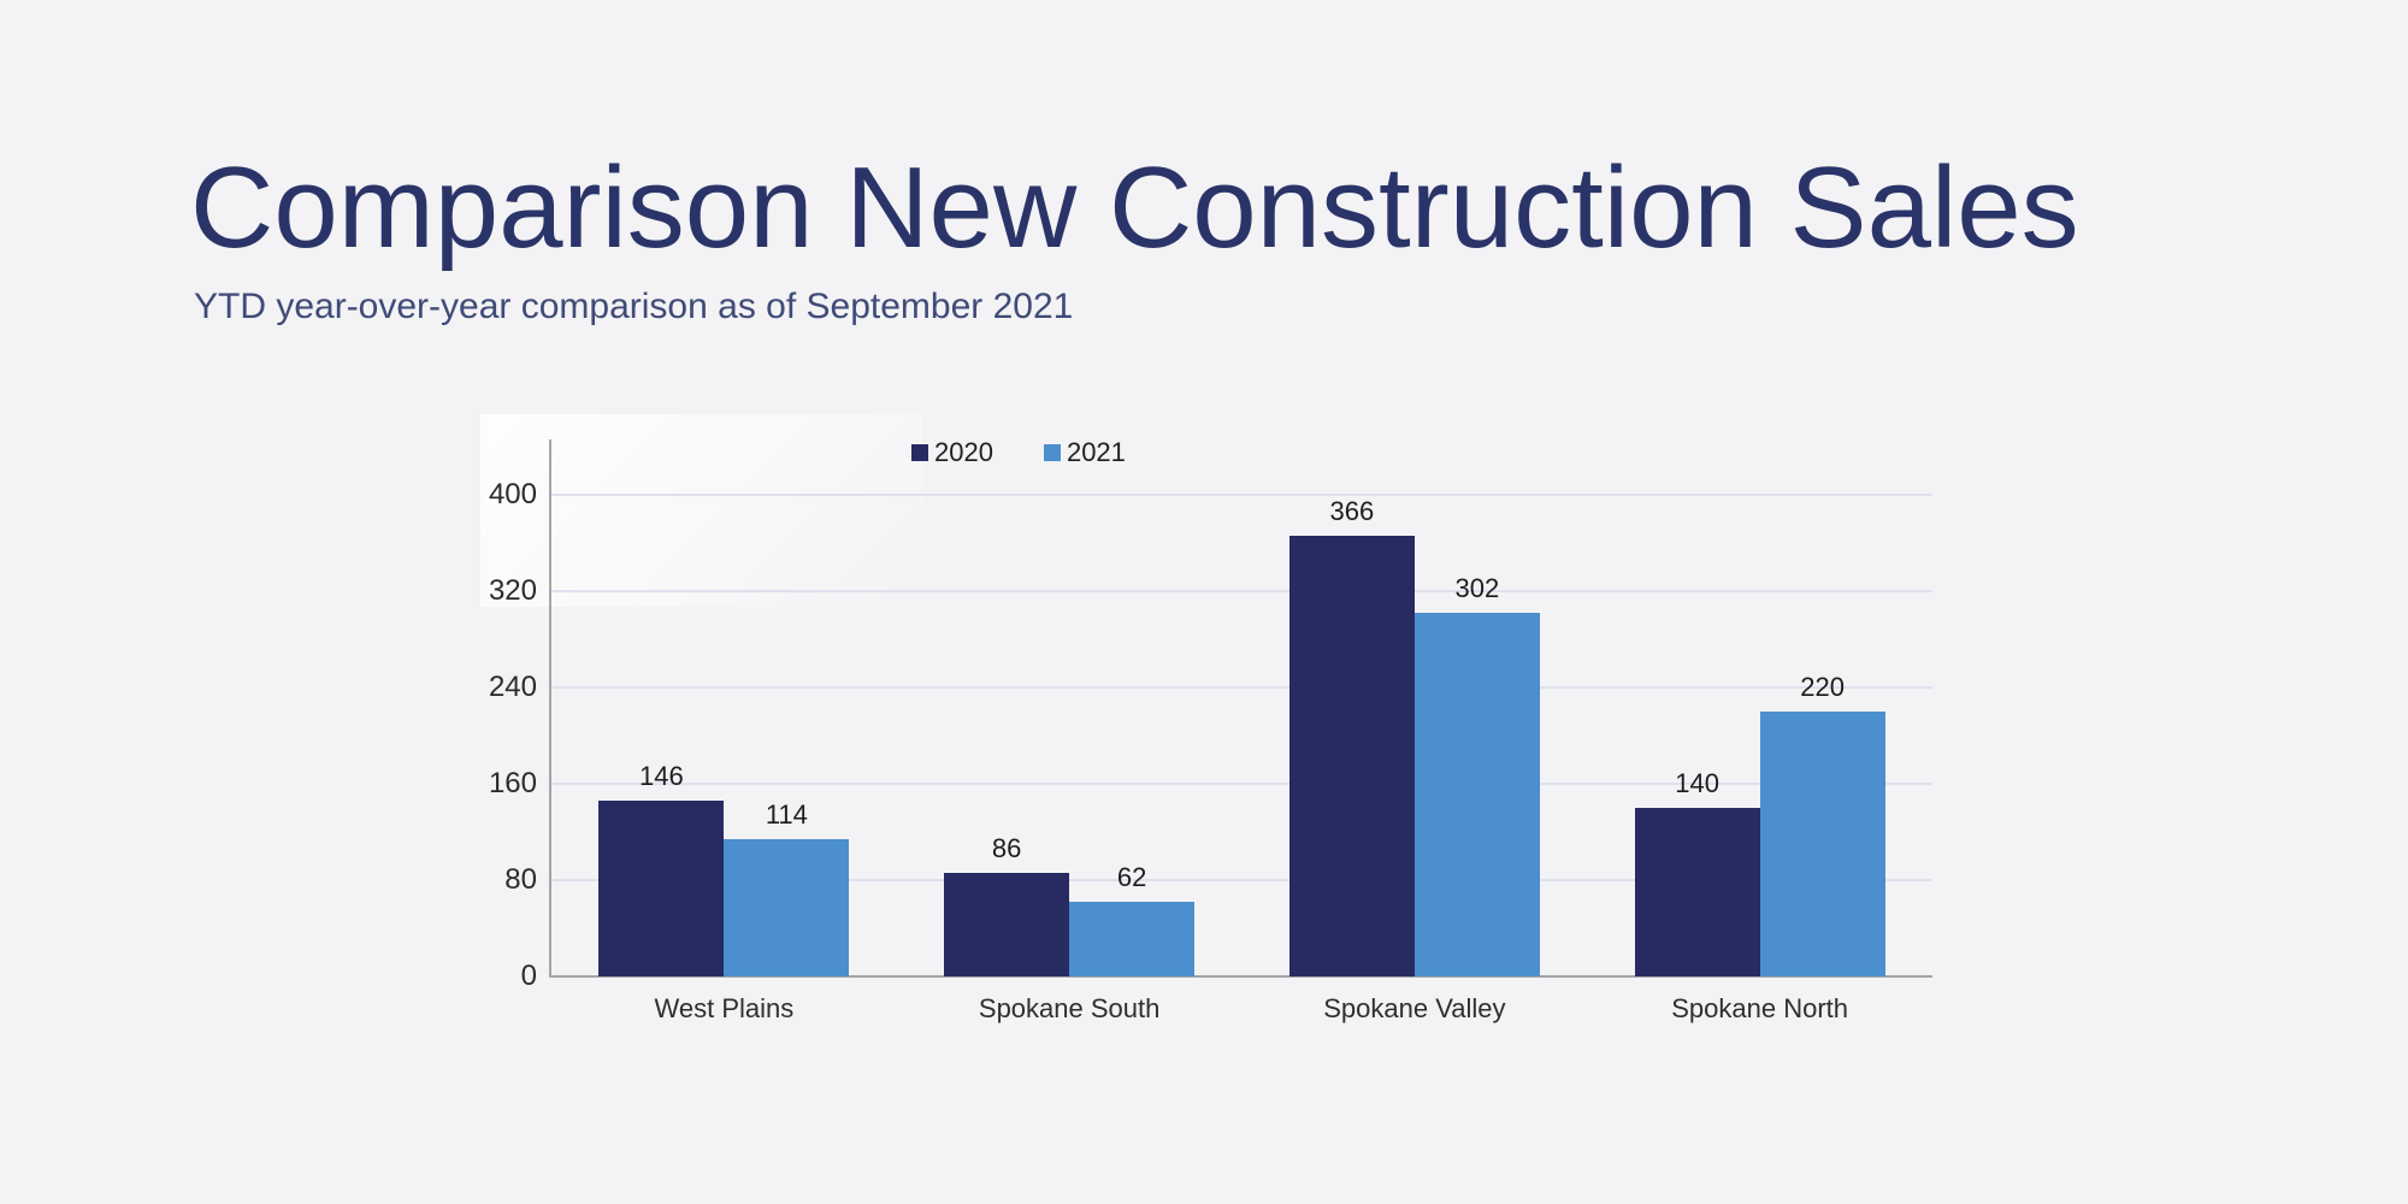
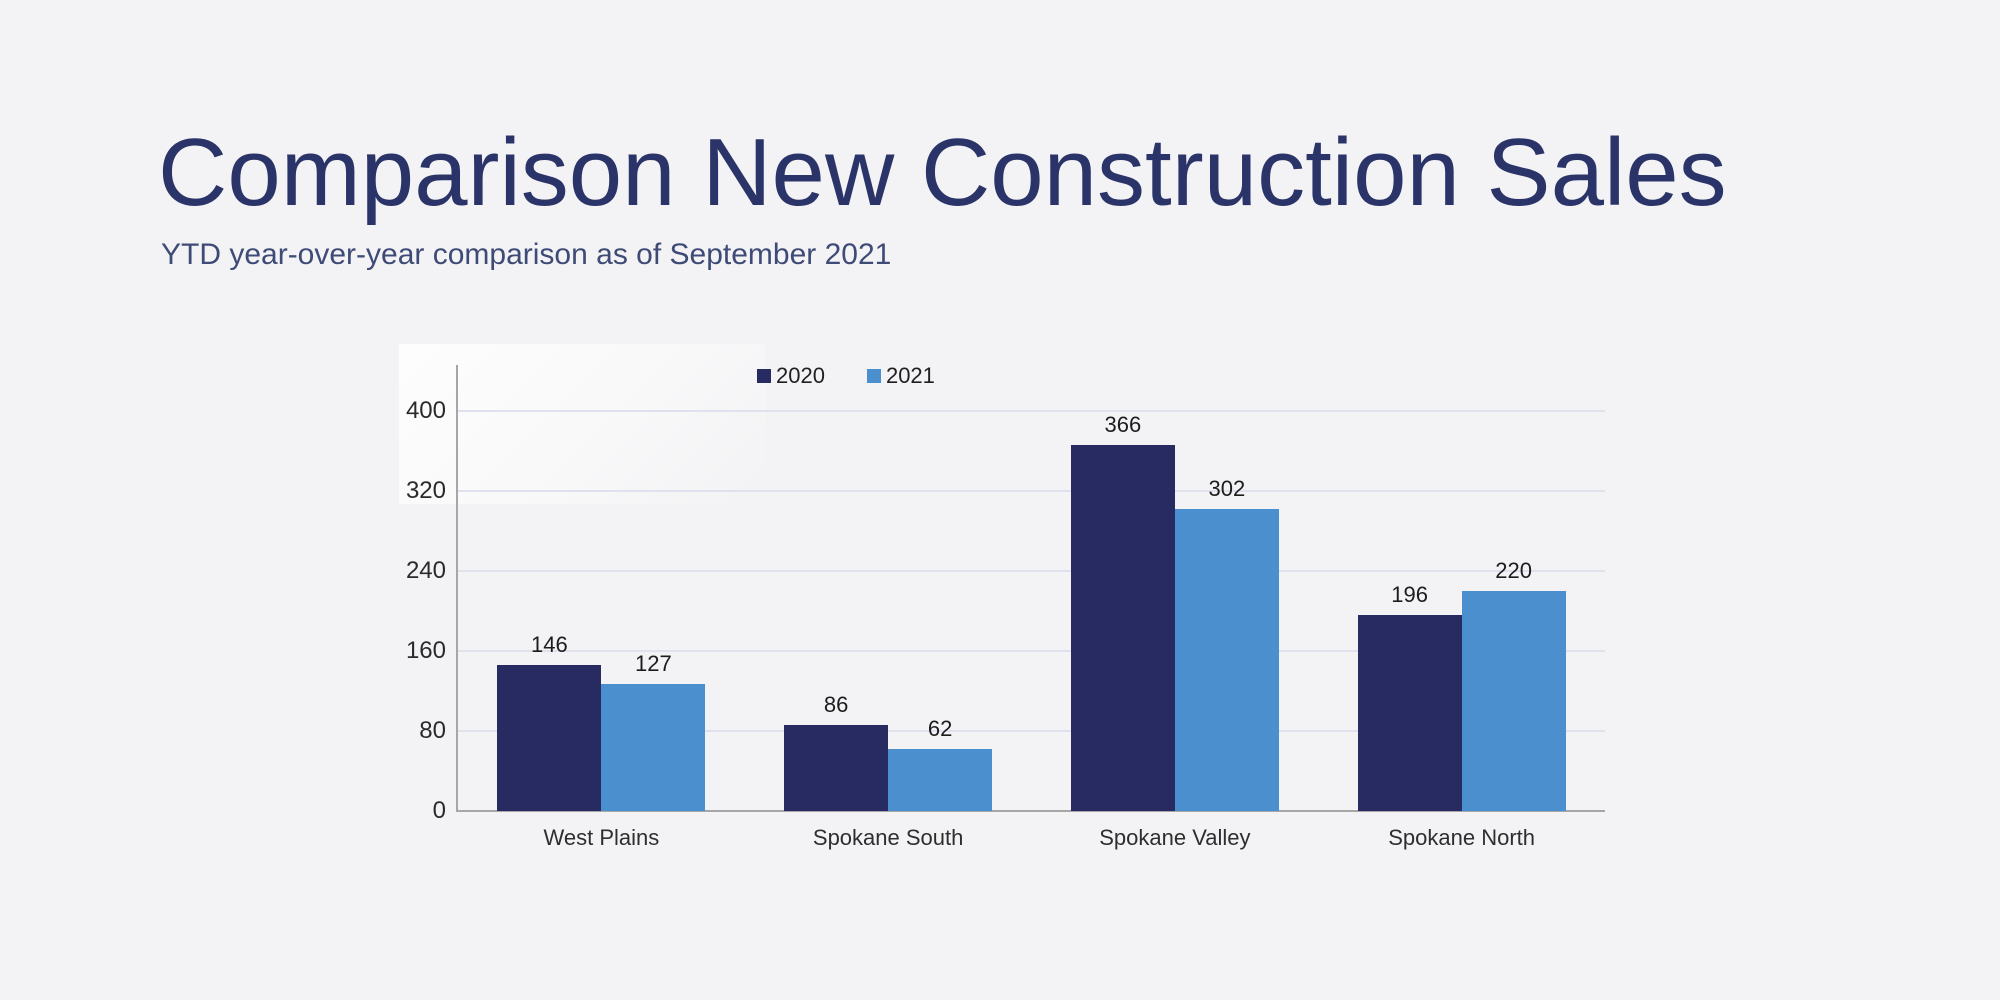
2021/West Plains: 114 -> 127
2020/Spokane North: 140 -> 196
